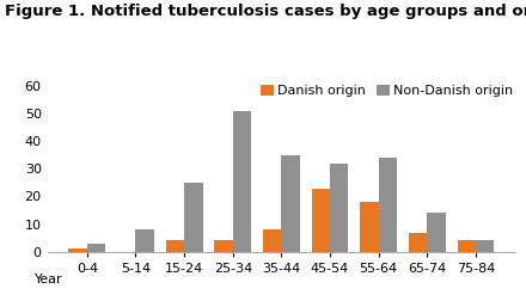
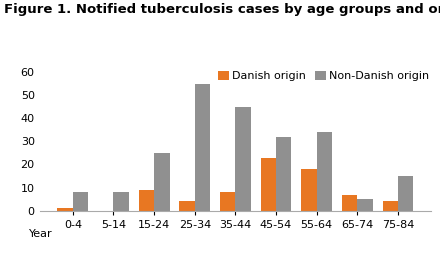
Non-Danish origin/0-4: 3 -> 8
Danish origin/15-24: 4 -> 9
Non-Danish origin/25-34: 51 -> 55
Non-Danish origin/35-44: 35 -> 45
Non-Danish origin/65-74: 14 -> 5
Non-Danish origin/75-84: 4 -> 15
